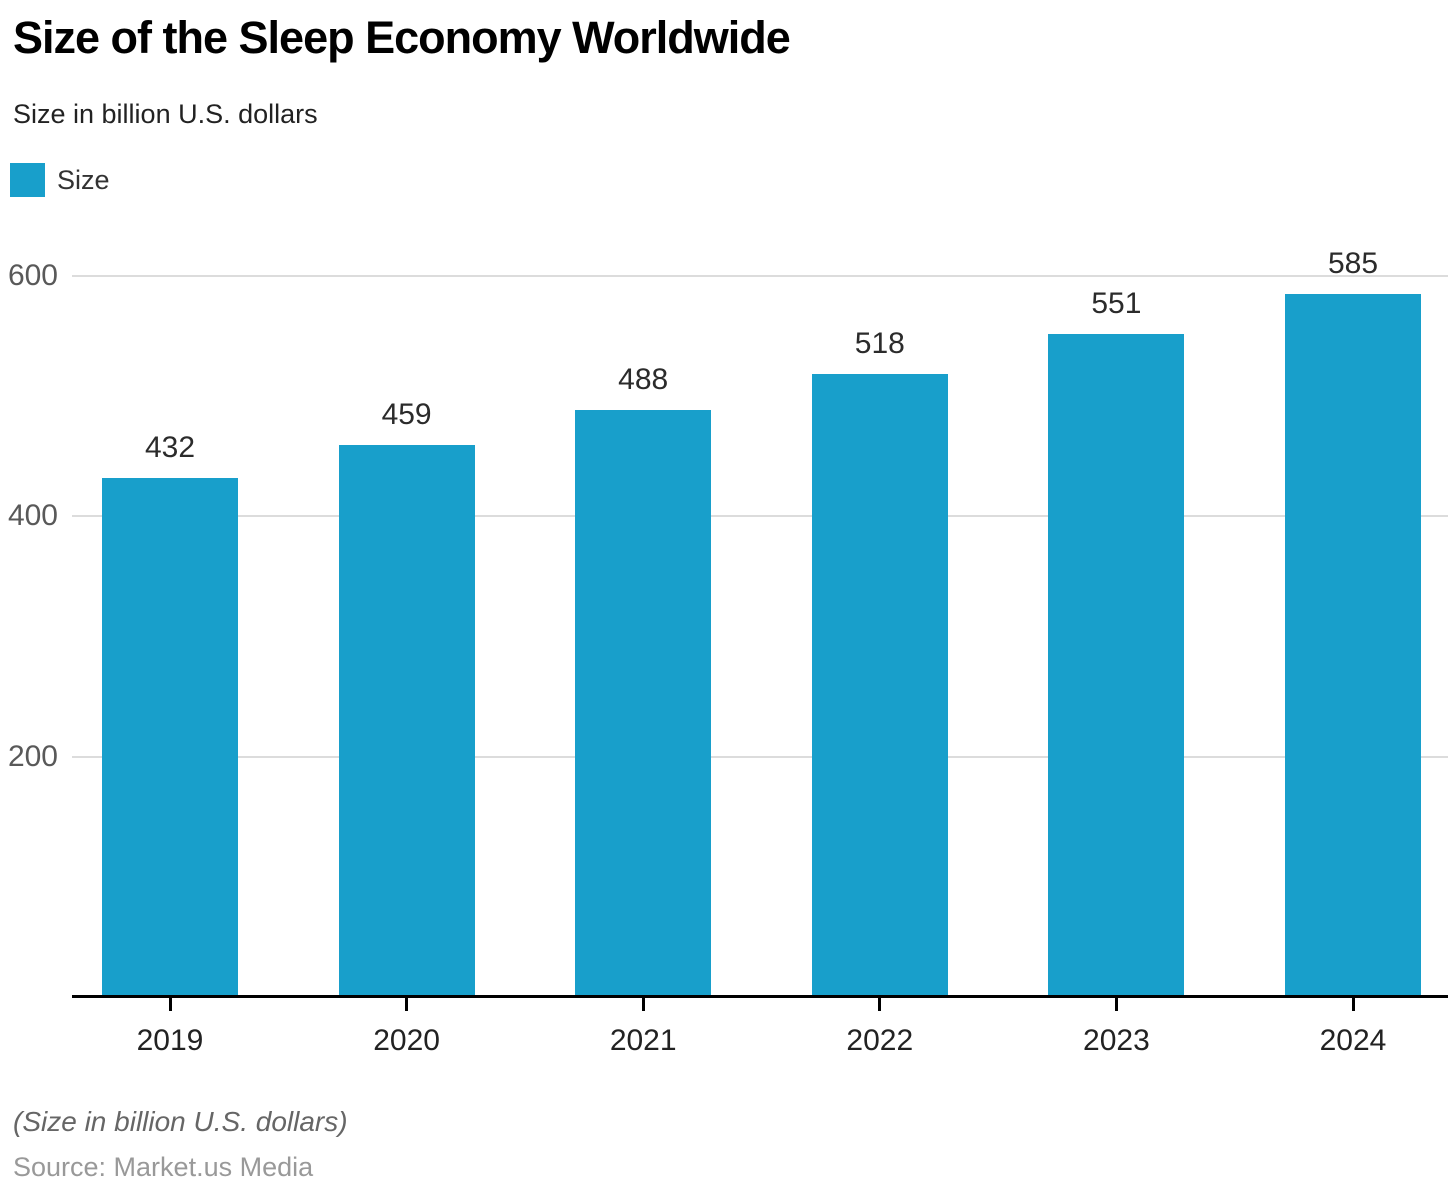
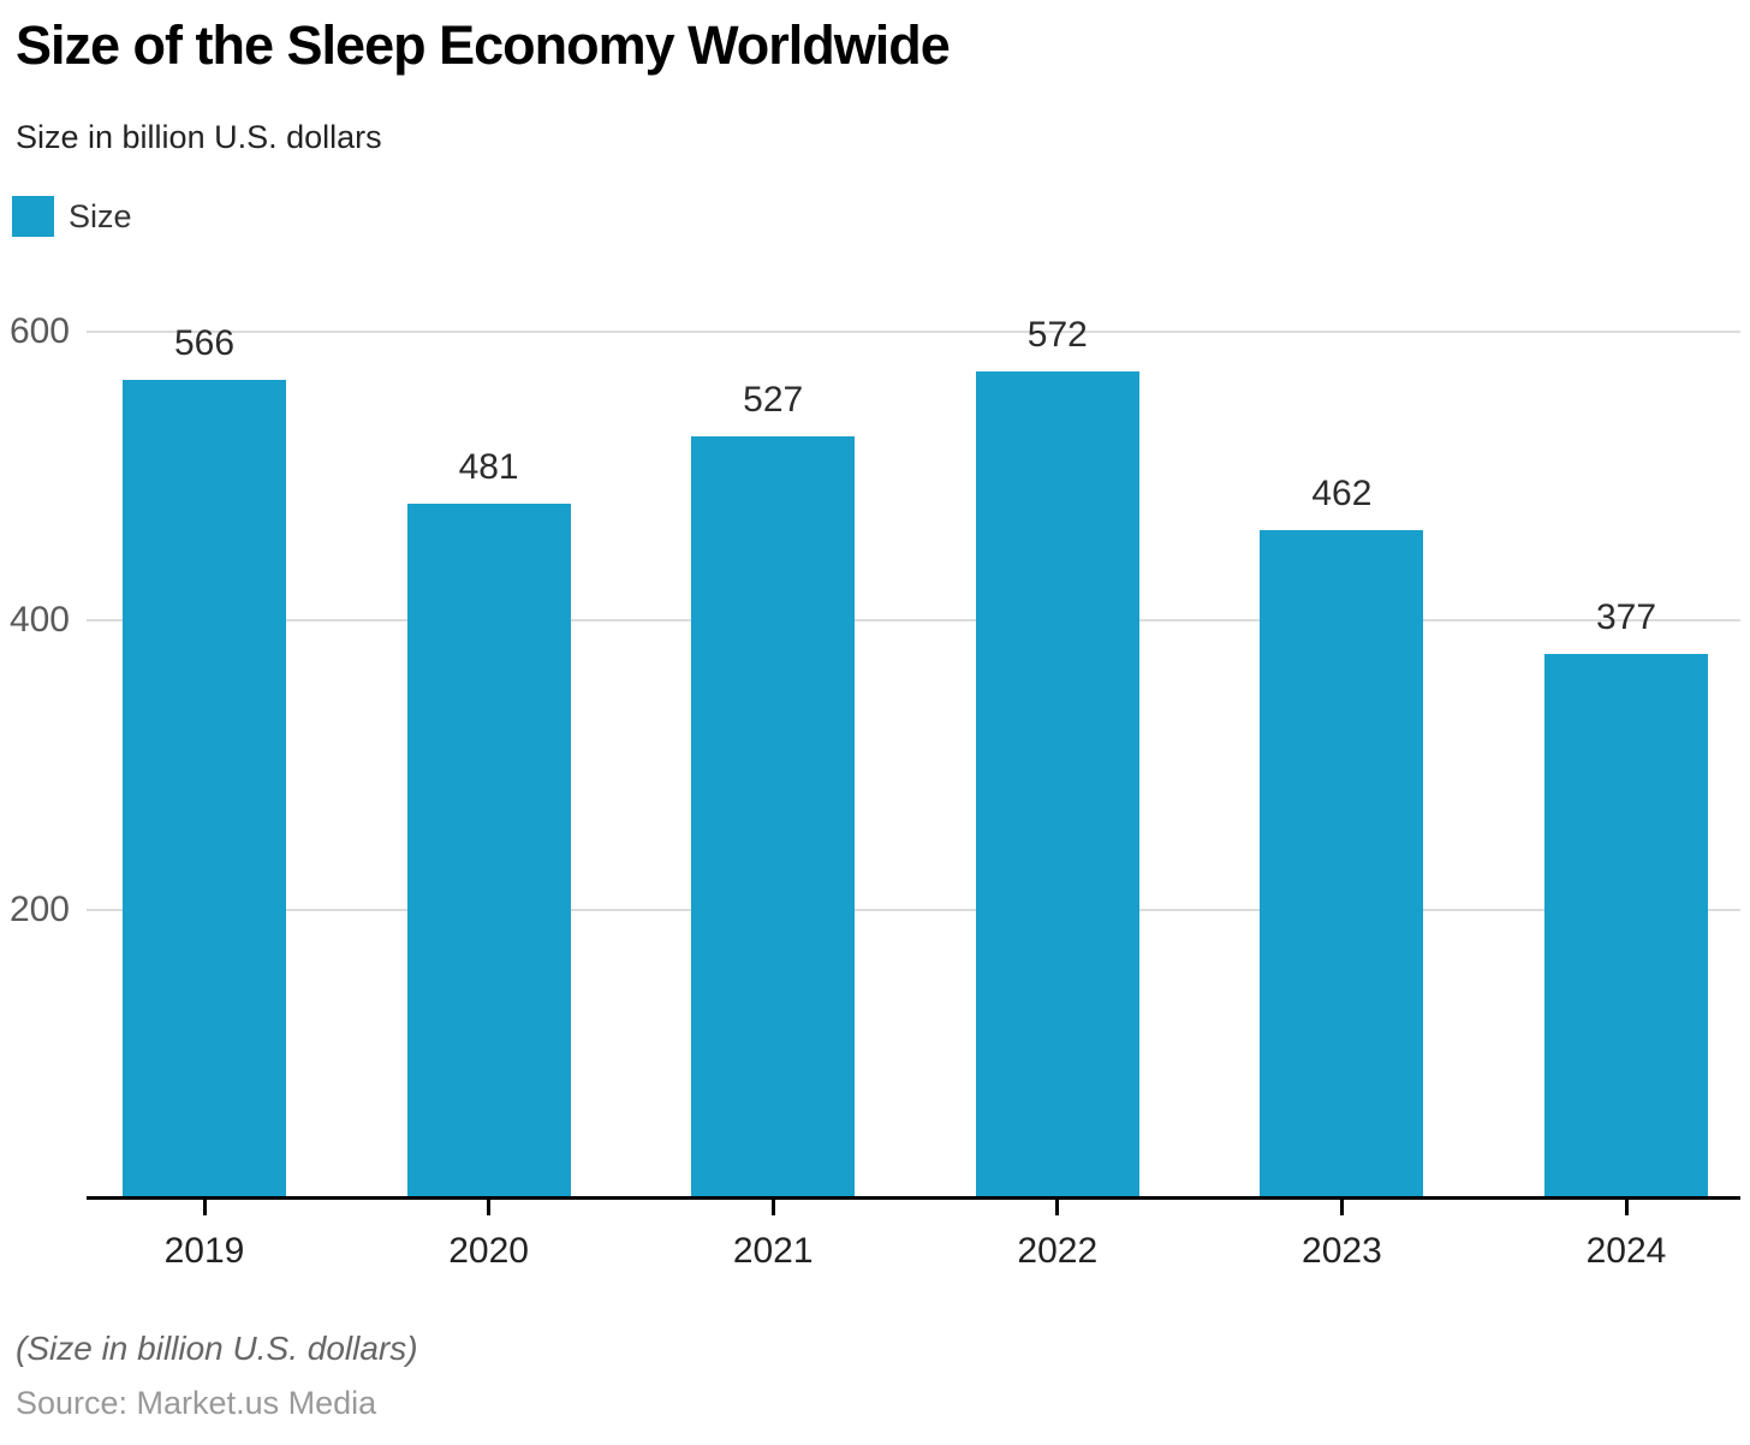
2019: 432 -> 566
2020: 459 -> 481
2021: 488 -> 527
2022: 518 -> 572
2023: 551 -> 462
2024: 585 -> 377
